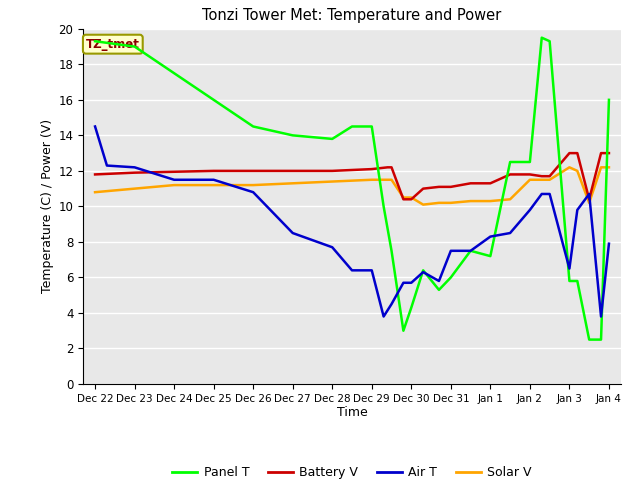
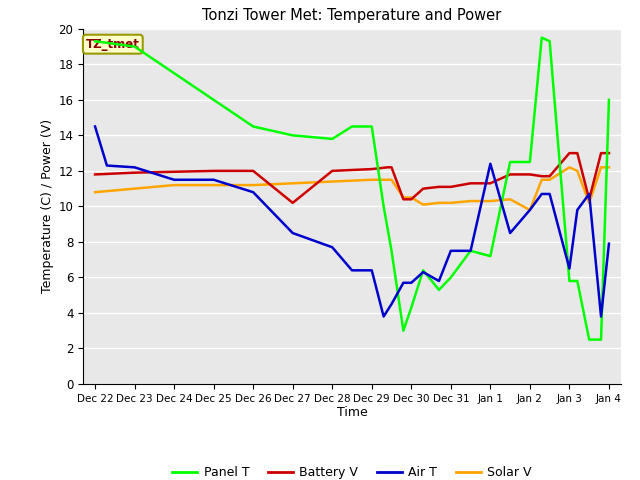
Battery V/Dec 27: 12.0 -> 10.2
Air T/Jan 1: 8.3 -> 12.4
Solar V/Jan 2: 11.5 -> 9.8
